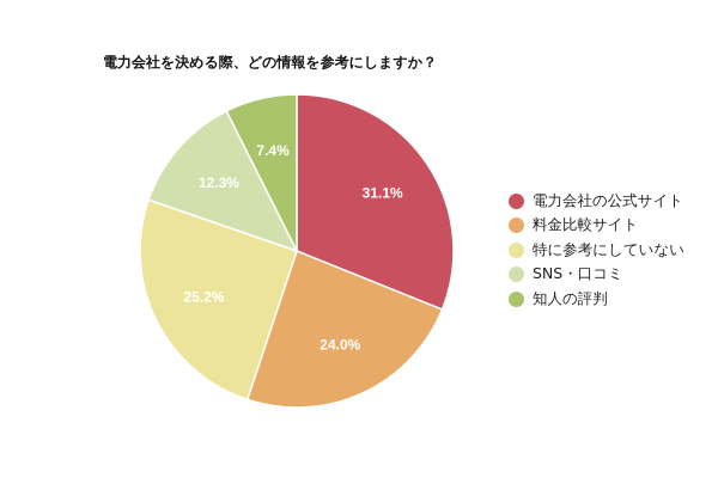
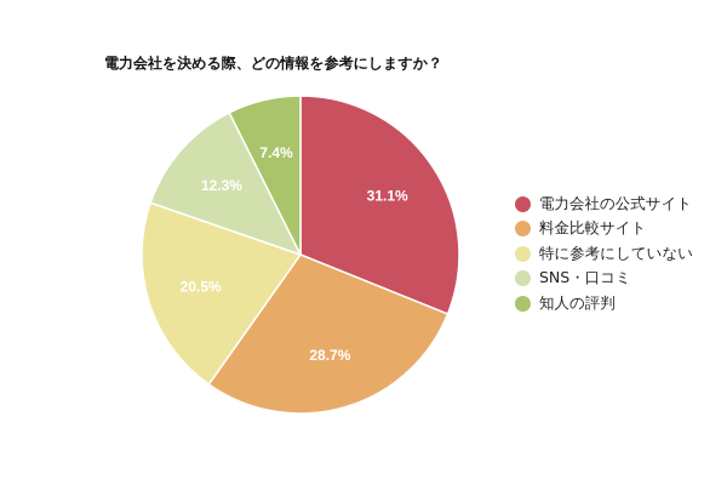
料金比較サイト: 24.0% -> 28.7%
特に参考にしていない: 25.2% -> 20.5%
